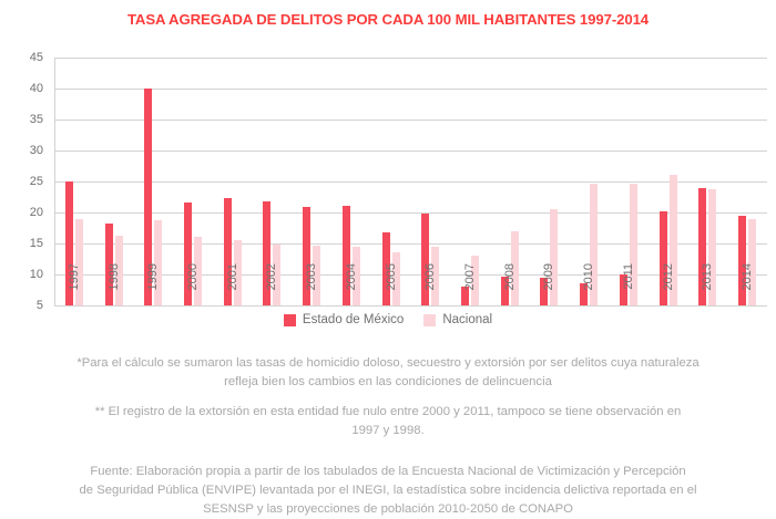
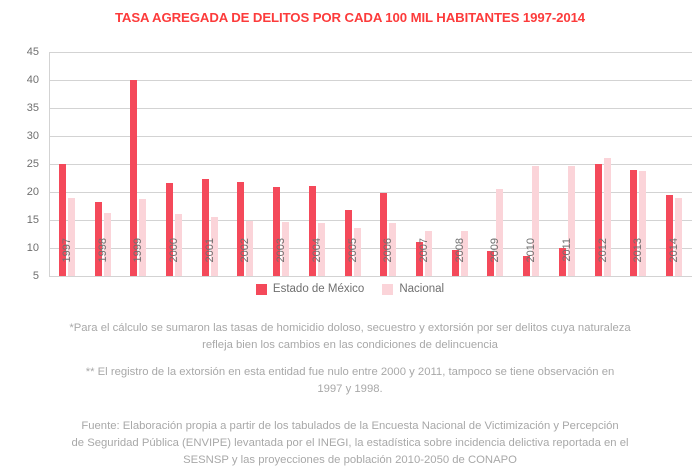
Estado de México/2007: 8 -> 11
Nacional/2008: 17 -> 13
Estado de México/2012: 20 -> 25
